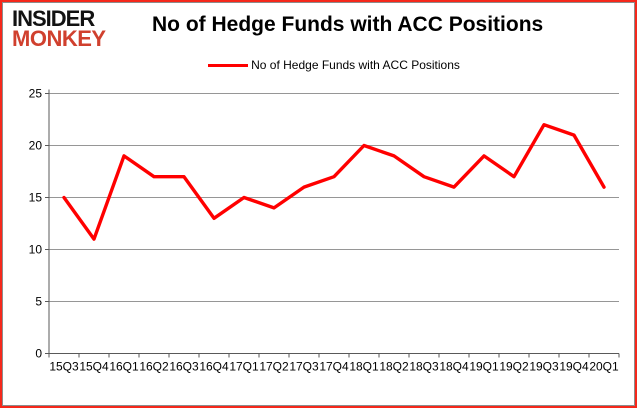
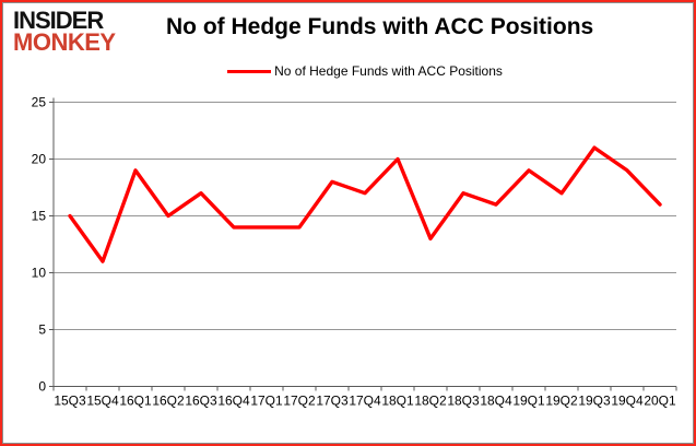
16Q2: 17 -> 15
16Q4: 13 -> 14
17Q1: 15 -> 14
17Q3: 16 -> 18
18Q2: 19 -> 13
19Q3: 22 -> 21
19Q4: 21 -> 19
